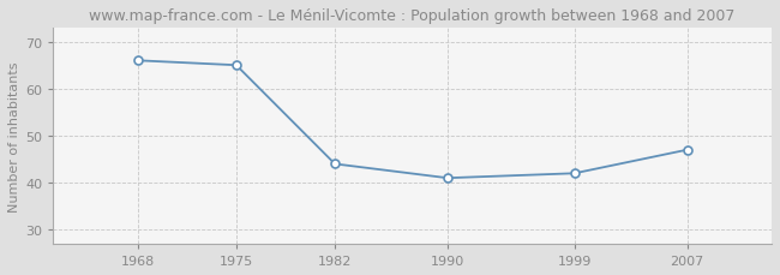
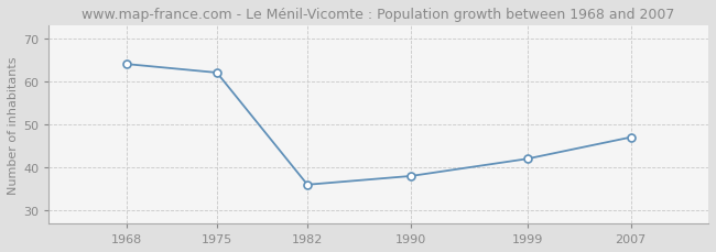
1968: 66 -> 64
1975: 65 -> 62
1982: 44 -> 36
1990: 41 -> 38
